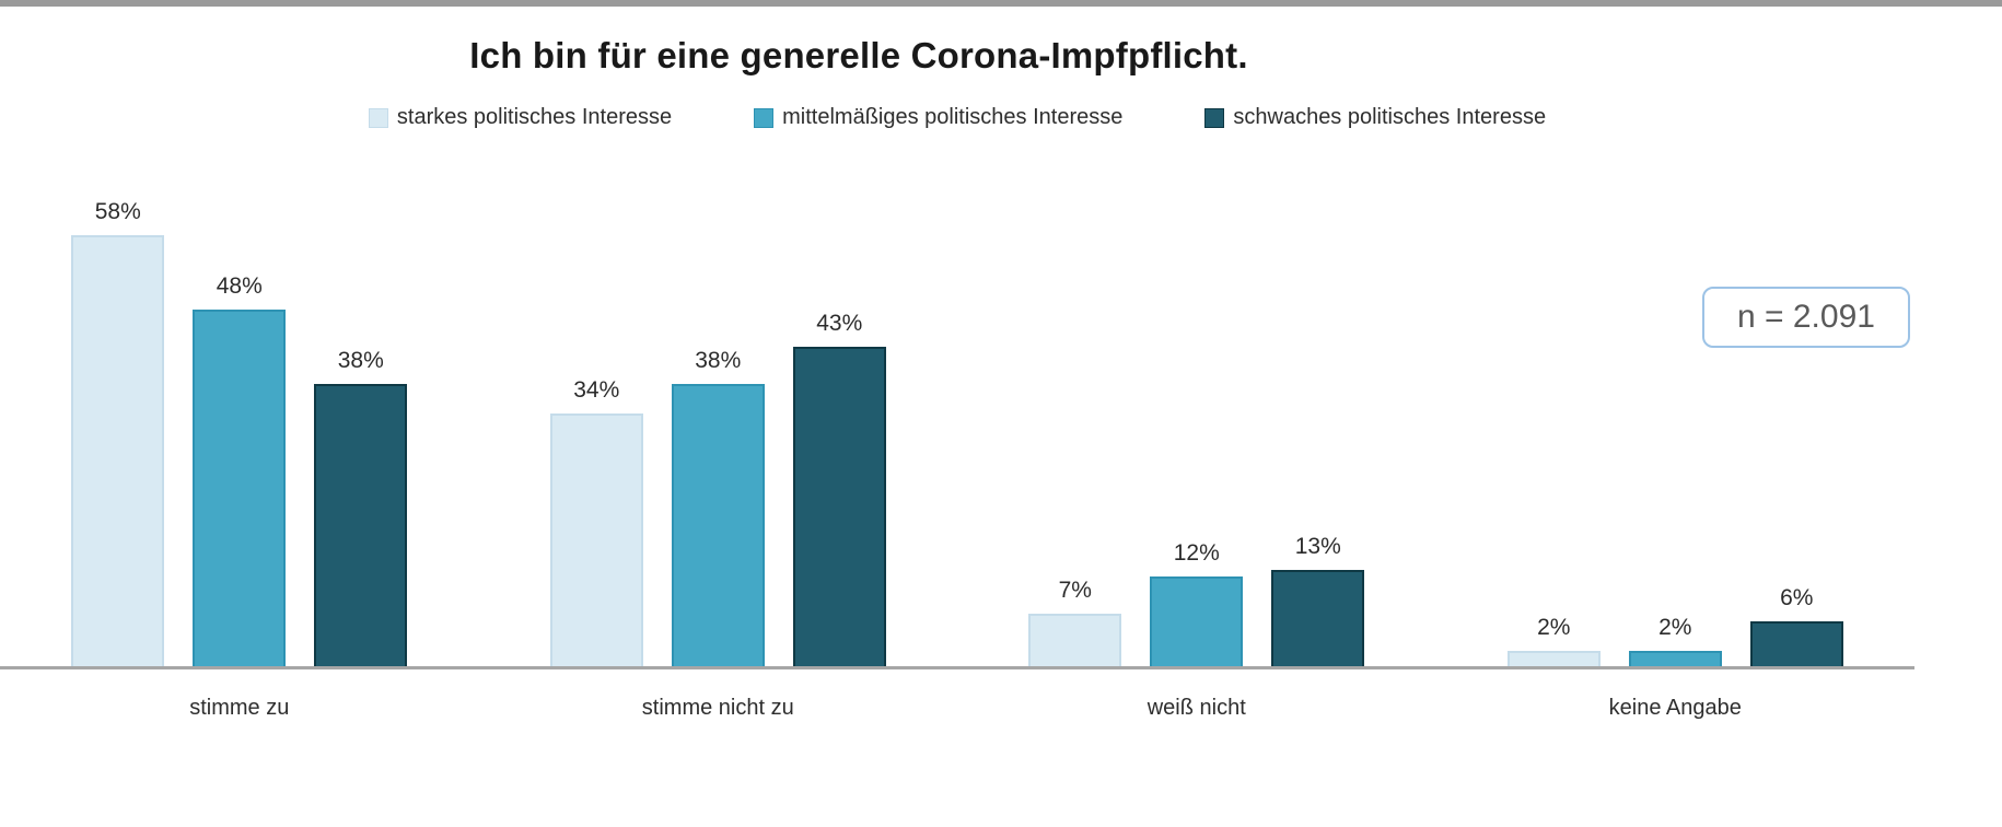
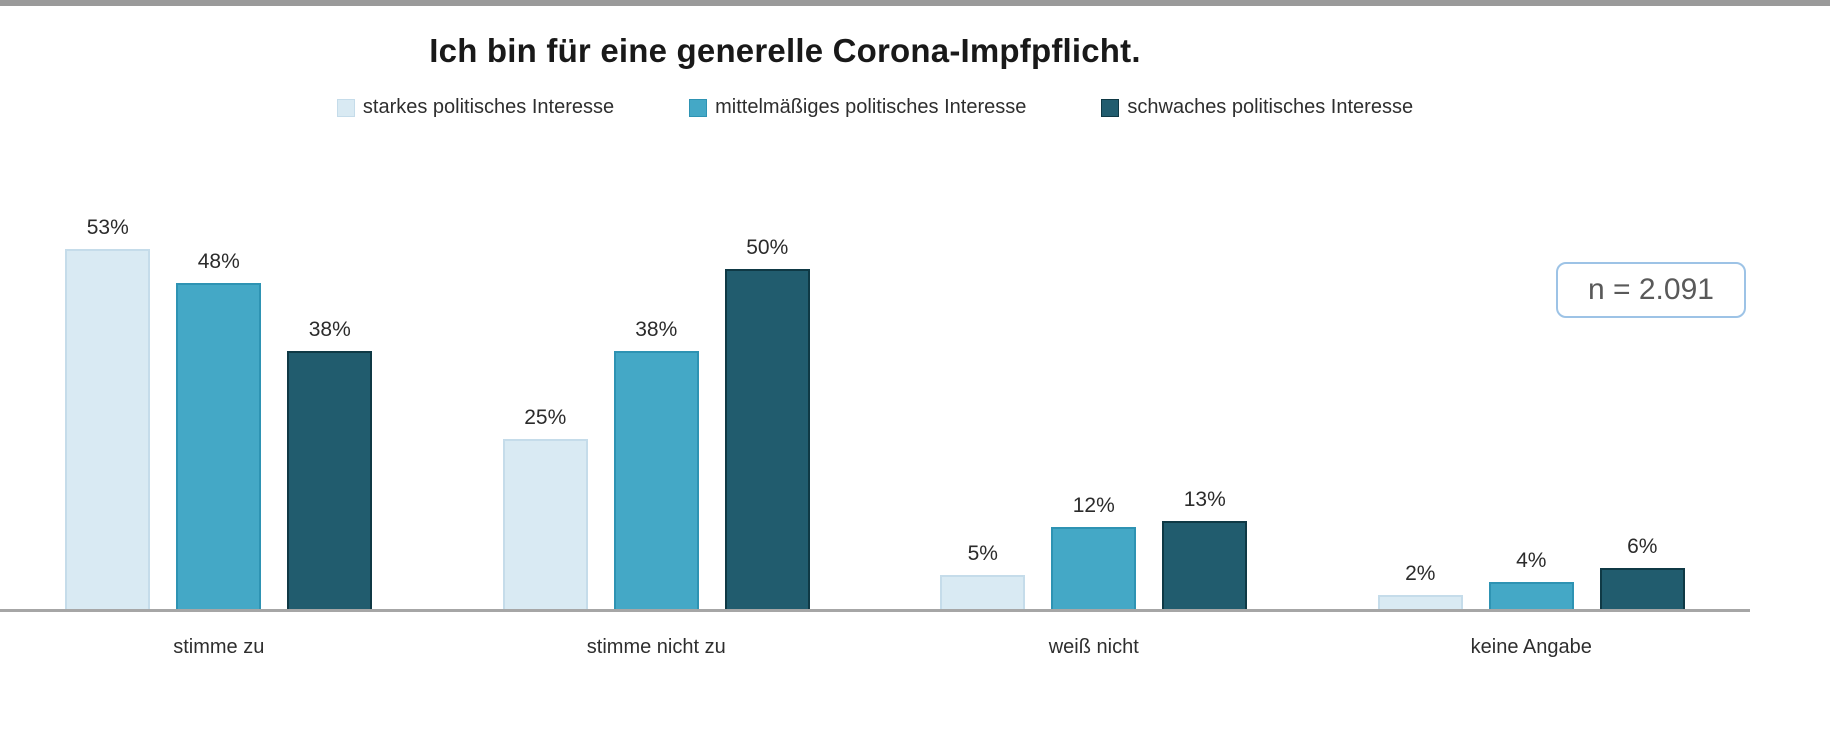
starkes politisches Interesse/stimme zu: 58% -> 53%
starkes politisches Interesse/stimme nicht zu: 34% -> 25%
schwaches politisches Interesse/stimme nicht zu: 43% -> 50%
starkes politisches Interesse/weiß nicht: 7% -> 5%
mittelmäßiges politisches Interesse/keine Angabe: 2% -> 4%
